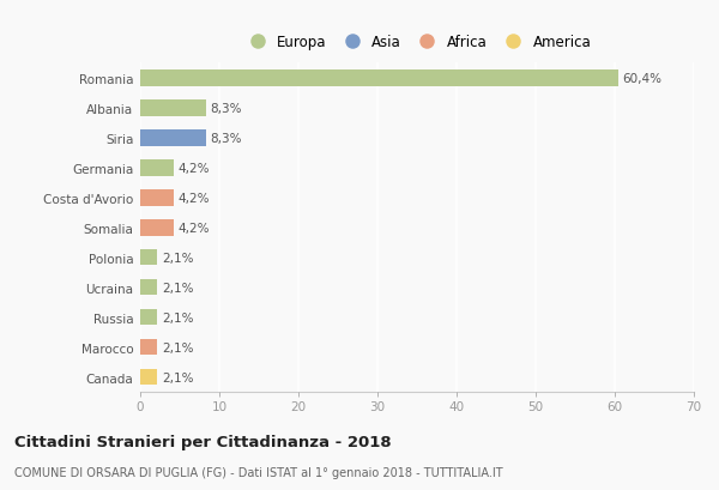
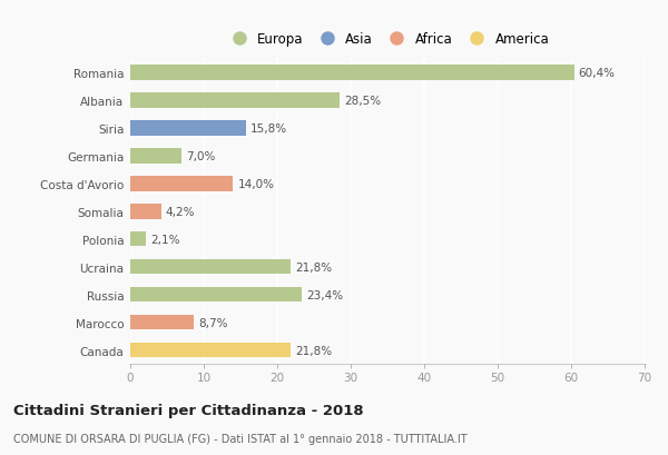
Albania: 8,3% -> 28,5%
Siria: 8,3% -> 15,8%
Germania: 4,2% -> 7,0%
Costa d'Avorio: 4,2% -> 14,0%
Ucraina: 2,1% -> 21,8%
Russia: 2,1% -> 23,4%
Marocco: 2,1% -> 8,7%
Canada: 2,1% -> 21,8%
